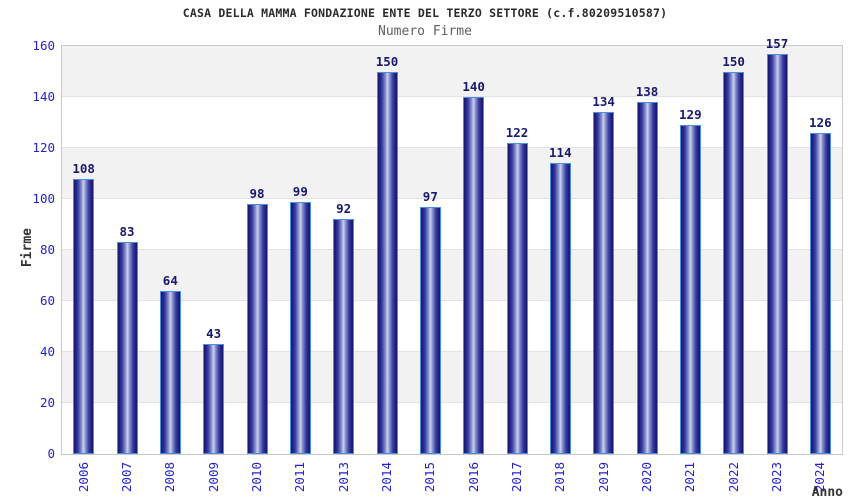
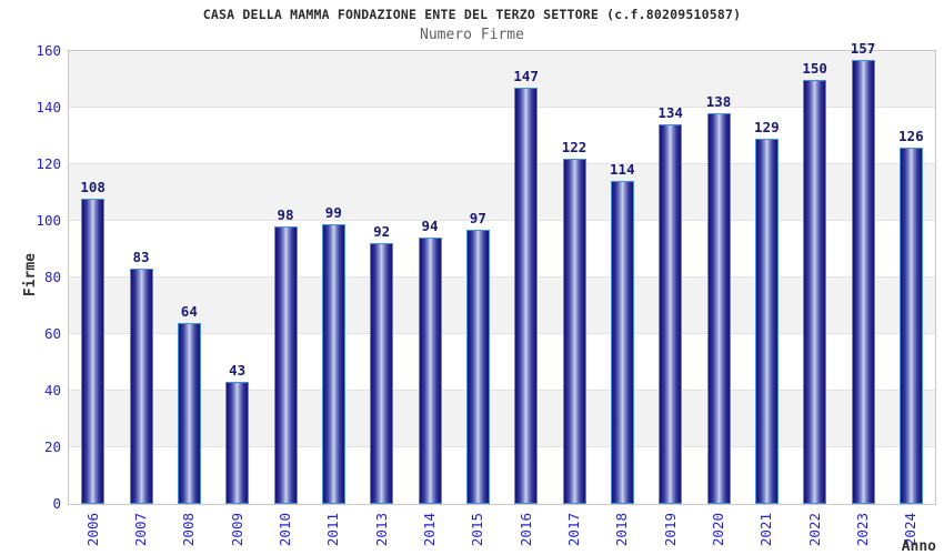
2014: 150 -> 94
2016: 140 -> 147
